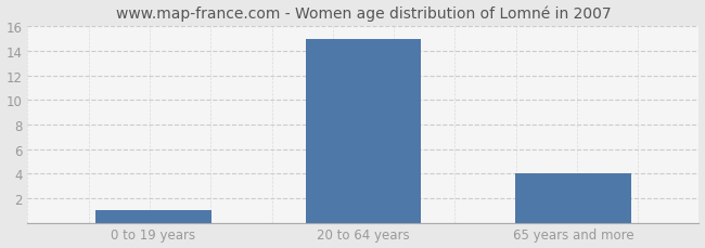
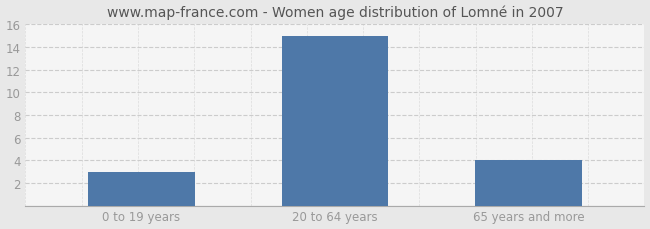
0 to 19 years: 1 -> 3
